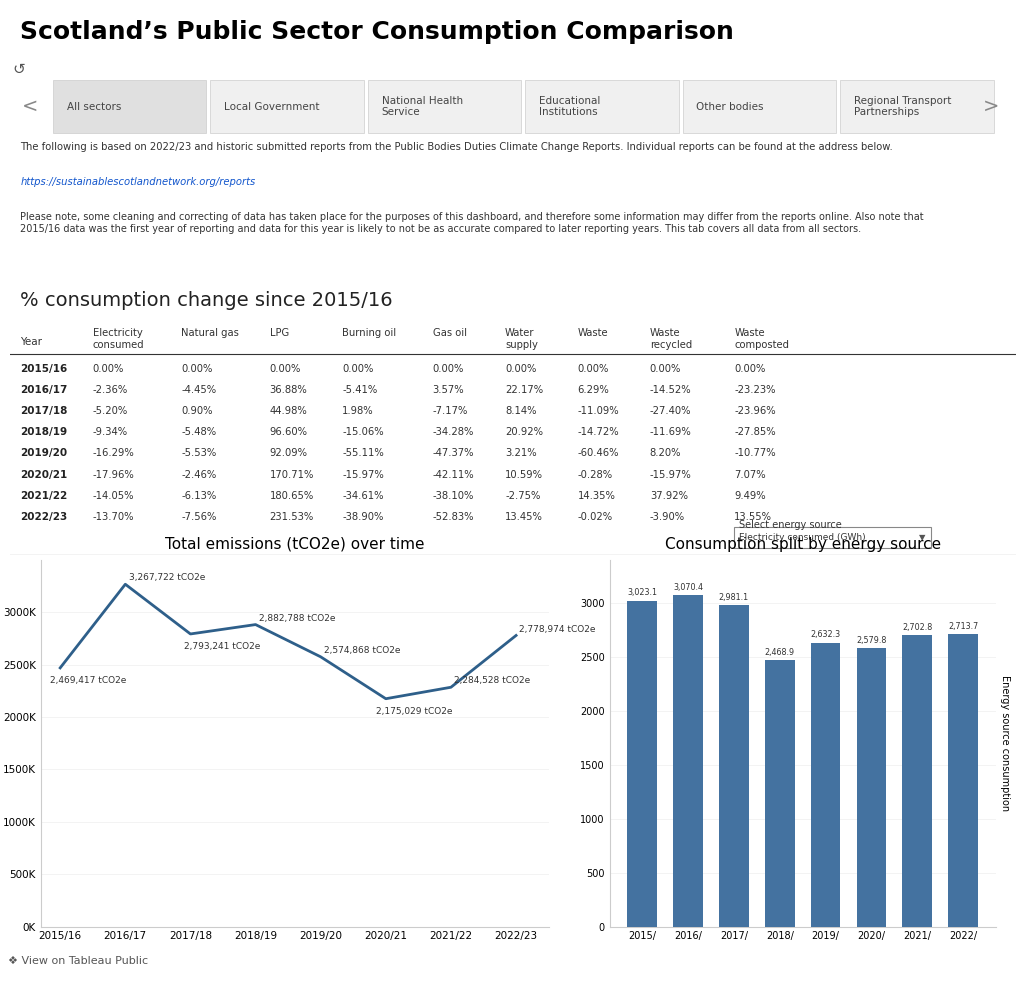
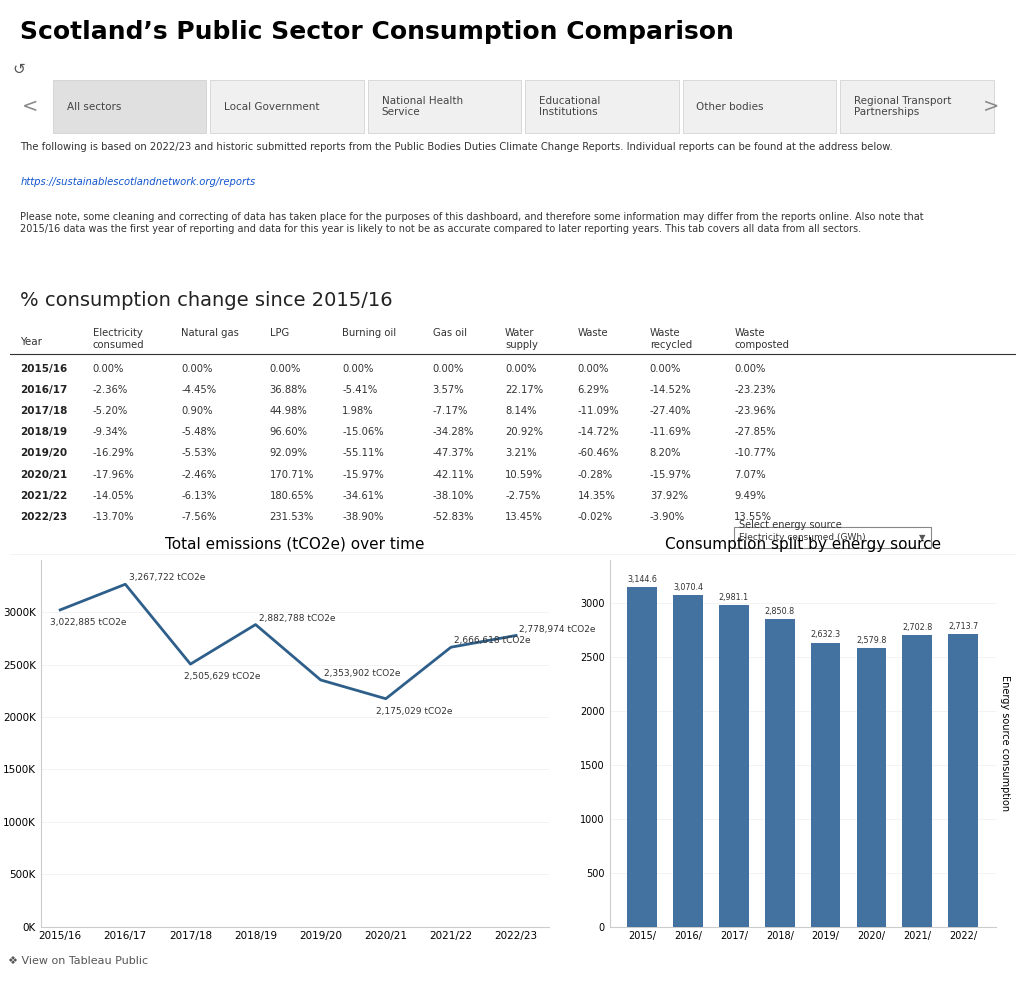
Total emissions (tCO2e) over time/2015/16: 2,469,417 -> 3,022,885
Total emissions (tCO2e) over time/2017/18: 2,793,241 -> 2,505,629
Total emissions (tCO2e) over time/2019/20: 2,574,868 -> 2,353,902
Total emissions (tCO2e) over time/2021/22: 2,284,528 -> 2,666,618
2015/: 3,023.1 -> 3,144.6
2018/: 2,468.9 -> 2,850.8
